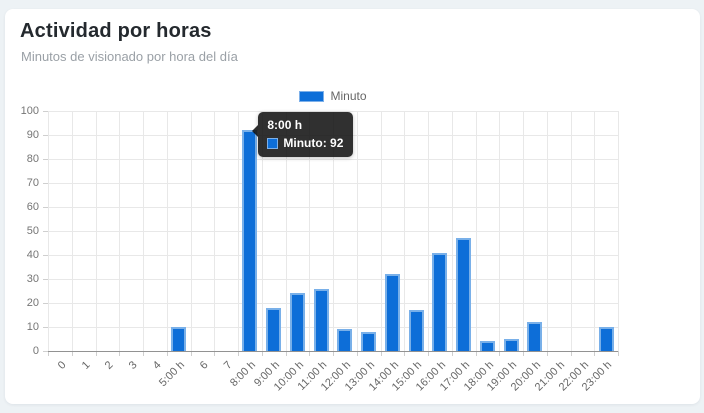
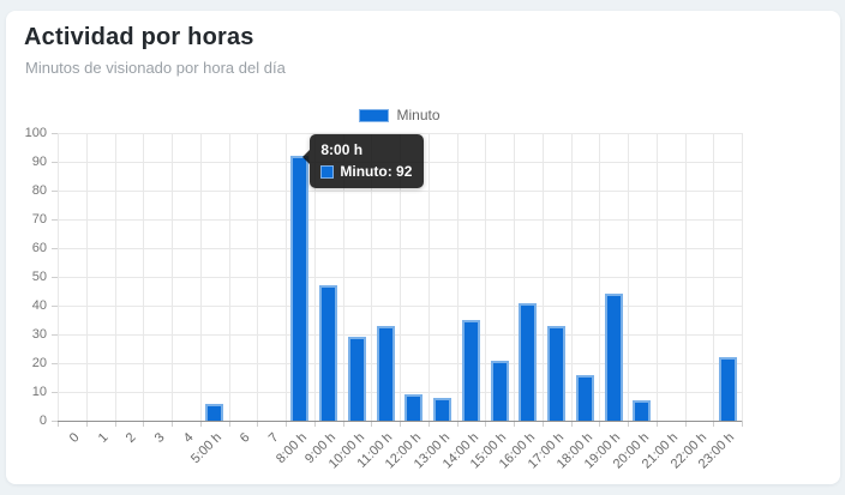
5:00 h: 10 -> 6
9:00 h: 18 -> 47
10:00 h: 24 -> 29
11:00 h: 26 -> 33
14:00 h: 32 -> 35
15:00 h: 17 -> 21
17:00 h: 47 -> 33
18:00 h: 4 -> 16
19:00 h: 5 -> 44
20:00 h: 12 -> 7
23:00 h: 10 -> 22
